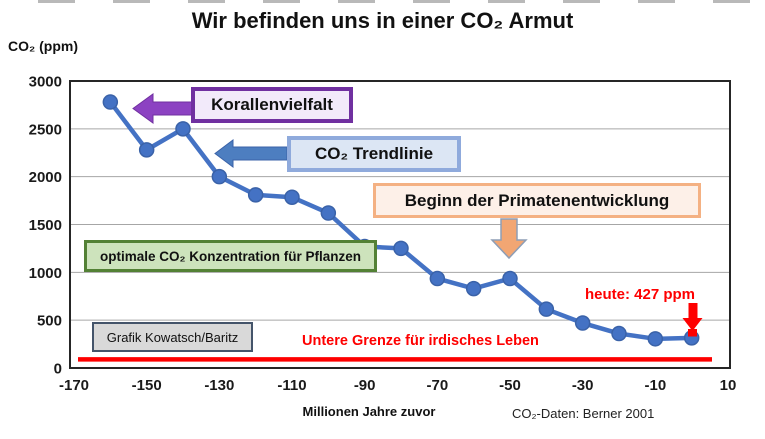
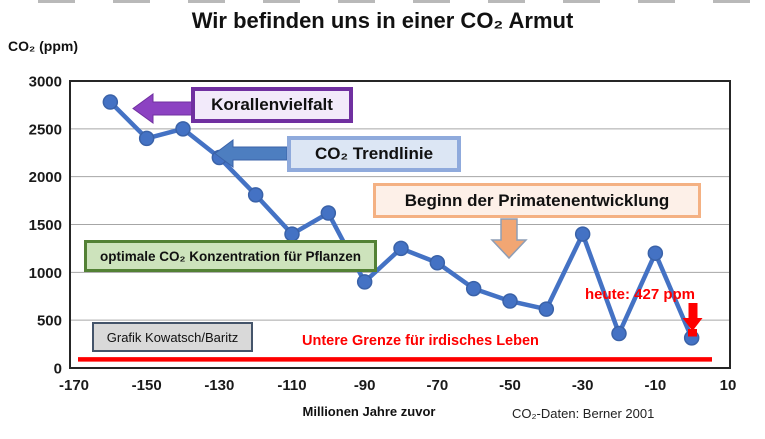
-150: 2300 -> 2400
-130: 2000 -> 2200
-110: 1800 -> 1400
-90: 1300 -> 900
-70: 900 -> 1100
-50: 900 -> 700
-30: 500 -> 1400
-10: 300 -> 1200
